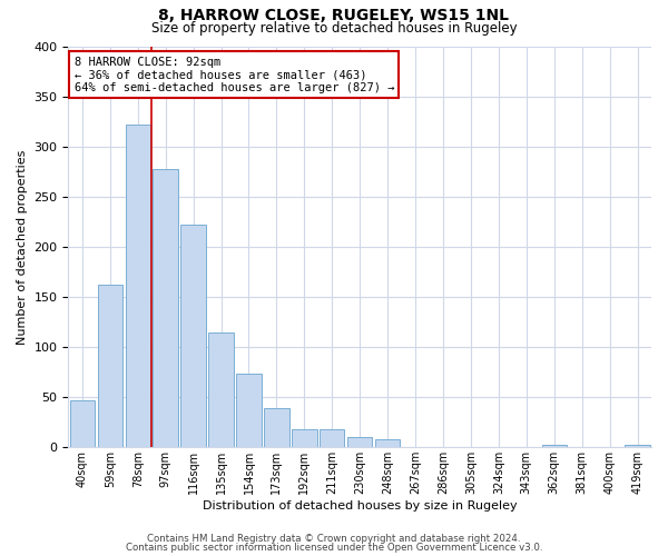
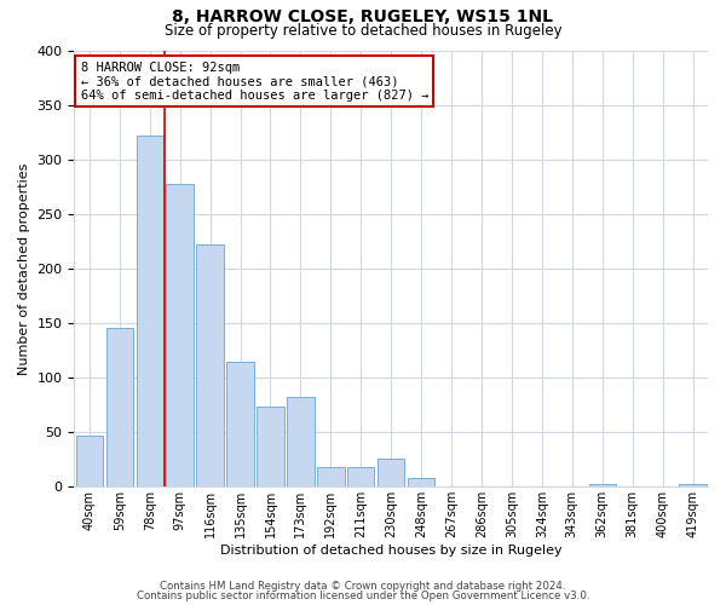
59sqm: 162 -> 146
173sqm: 39 -> 82
230sqm: 10 -> 26
